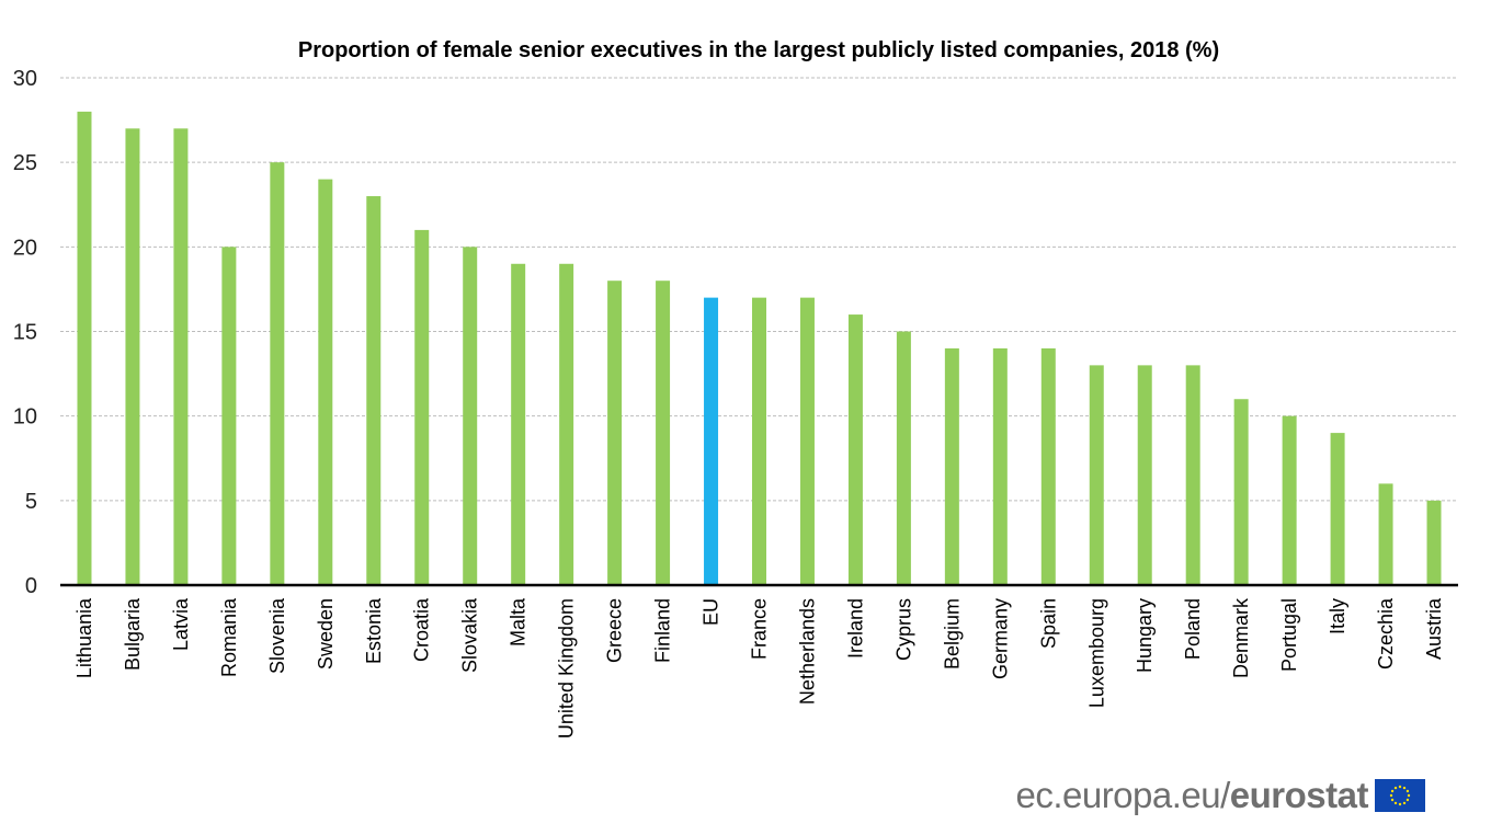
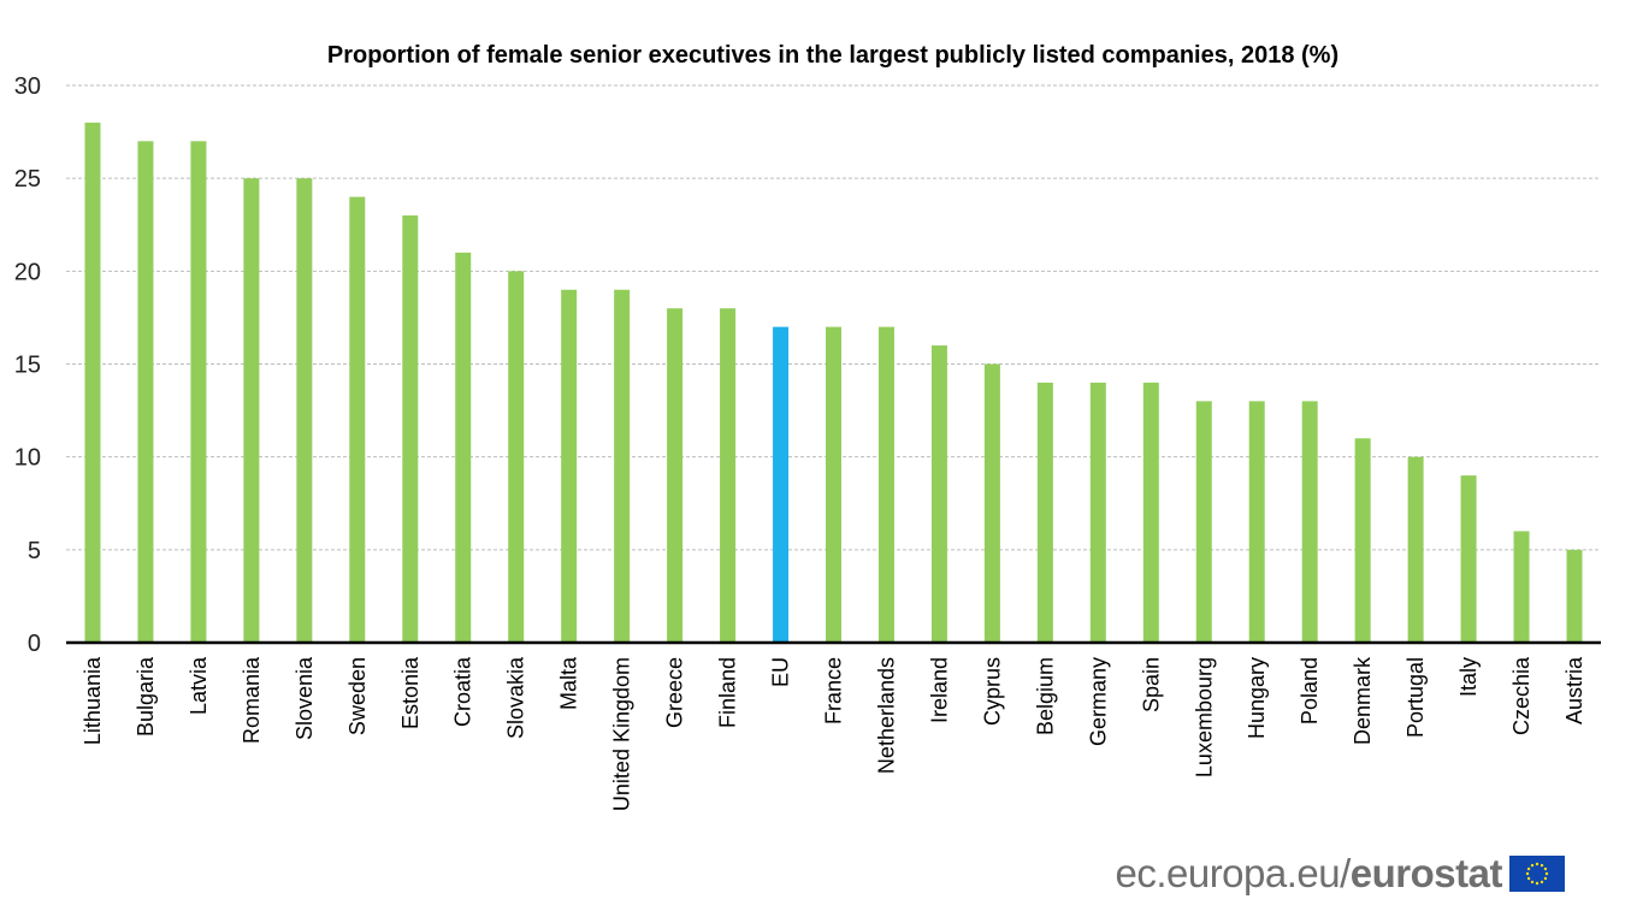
Romania: 20 -> 25
